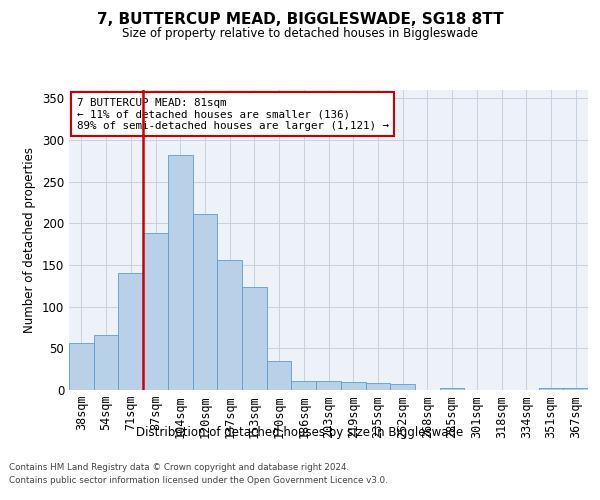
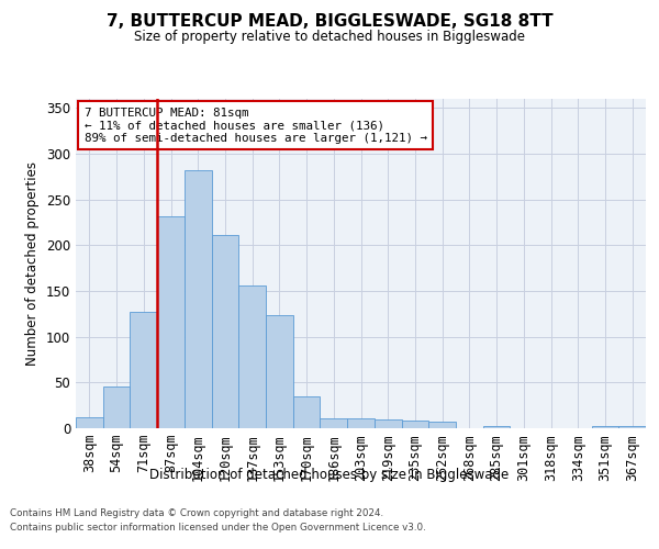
38sqm: 56 -> 12
54sqm: 66 -> 46
71sqm: 140 -> 127
87sqm: 188 -> 232
